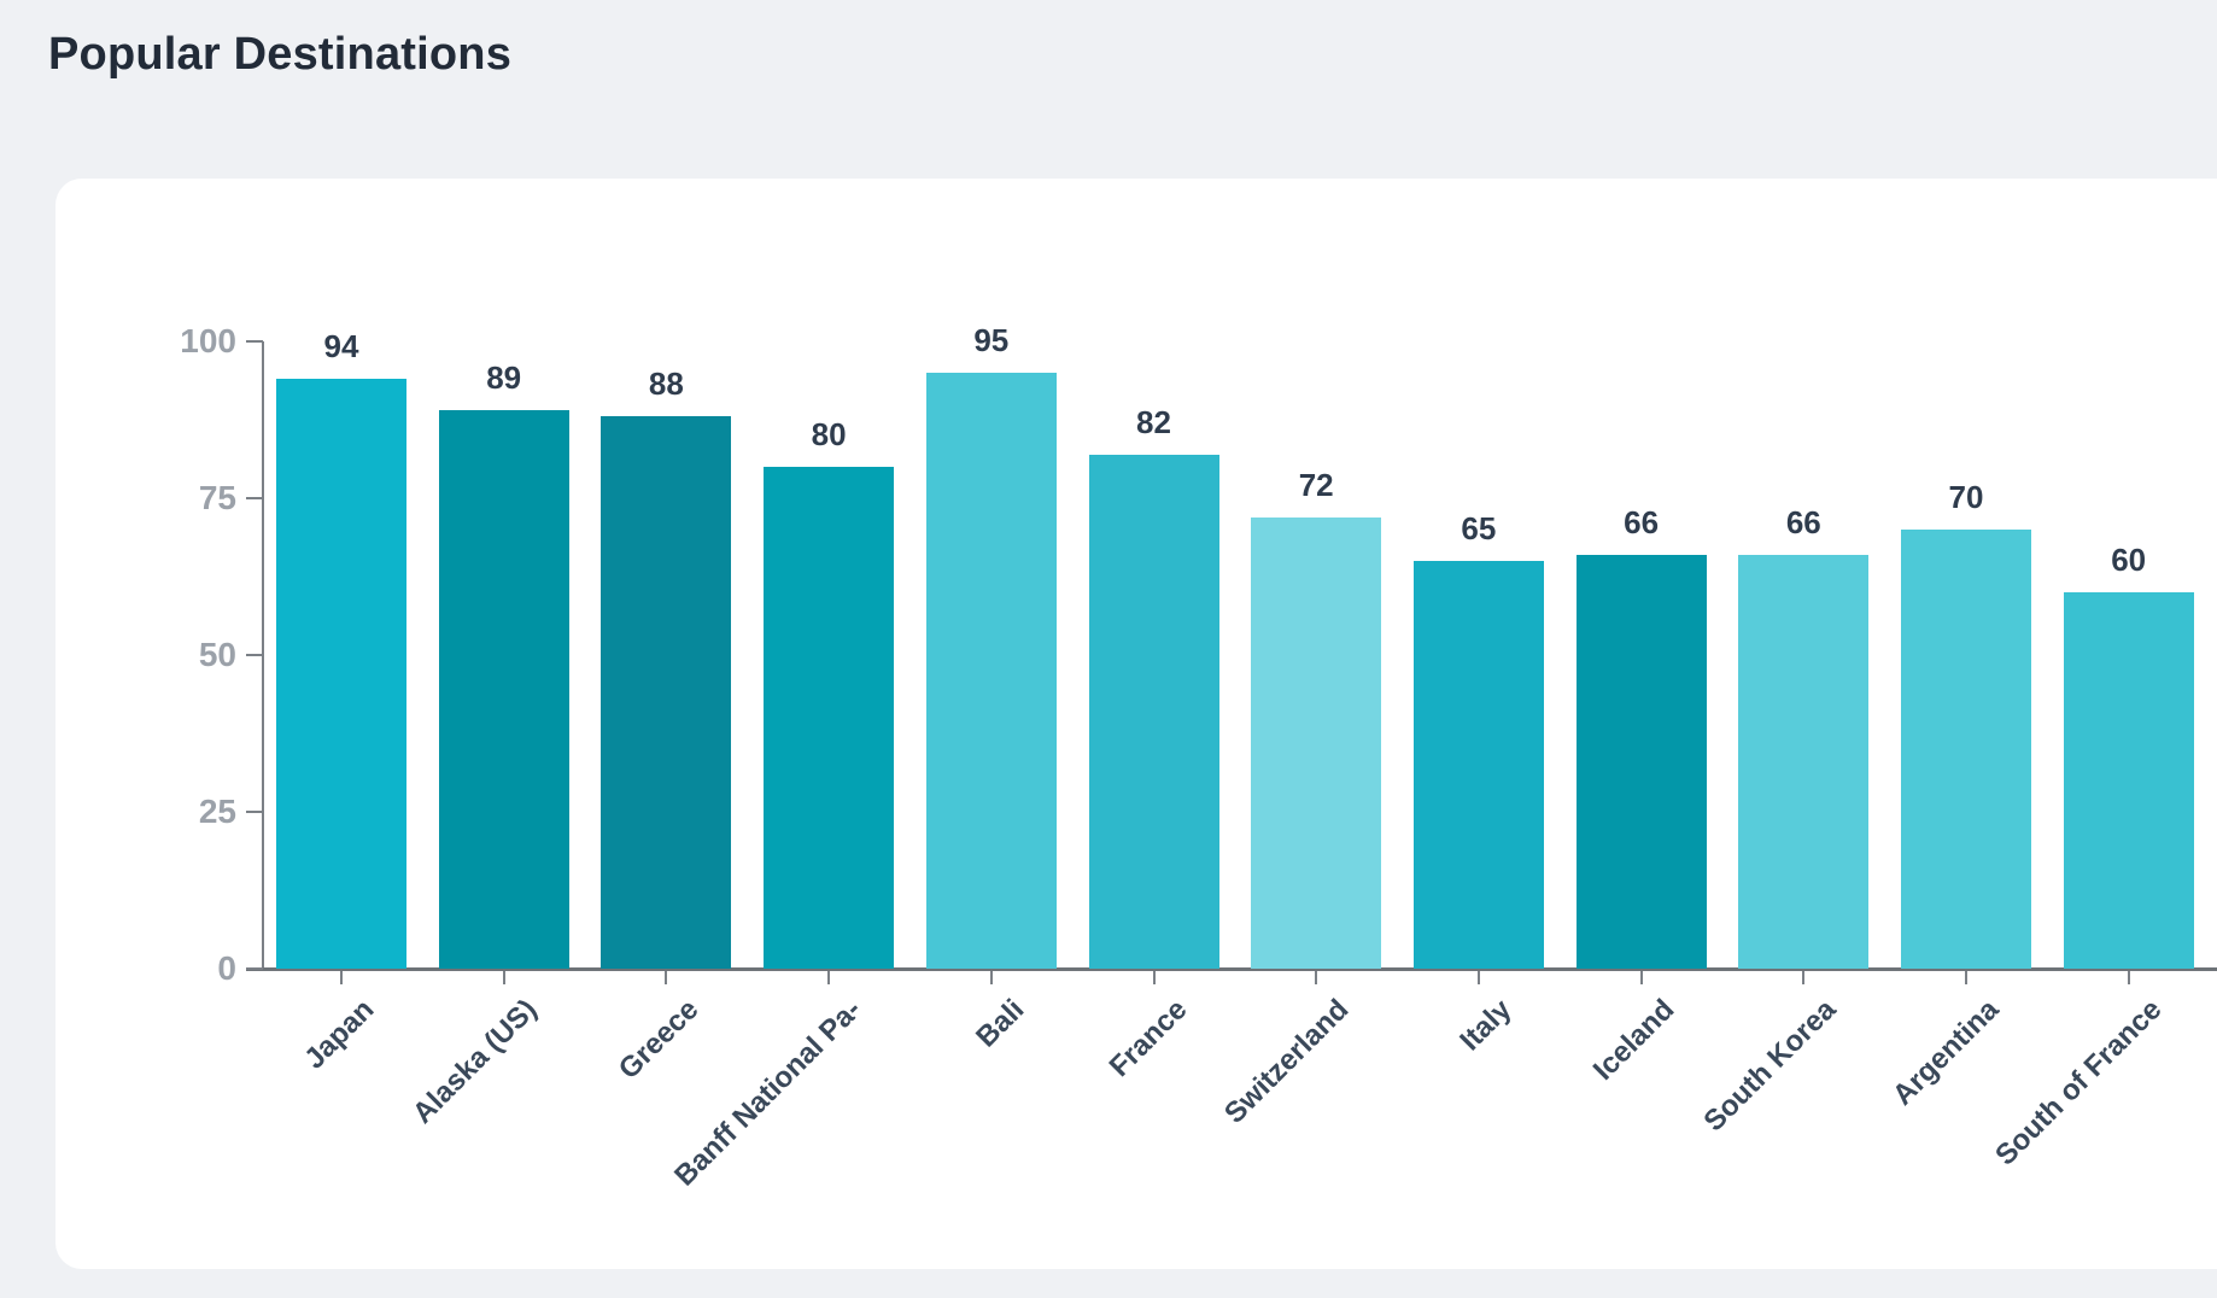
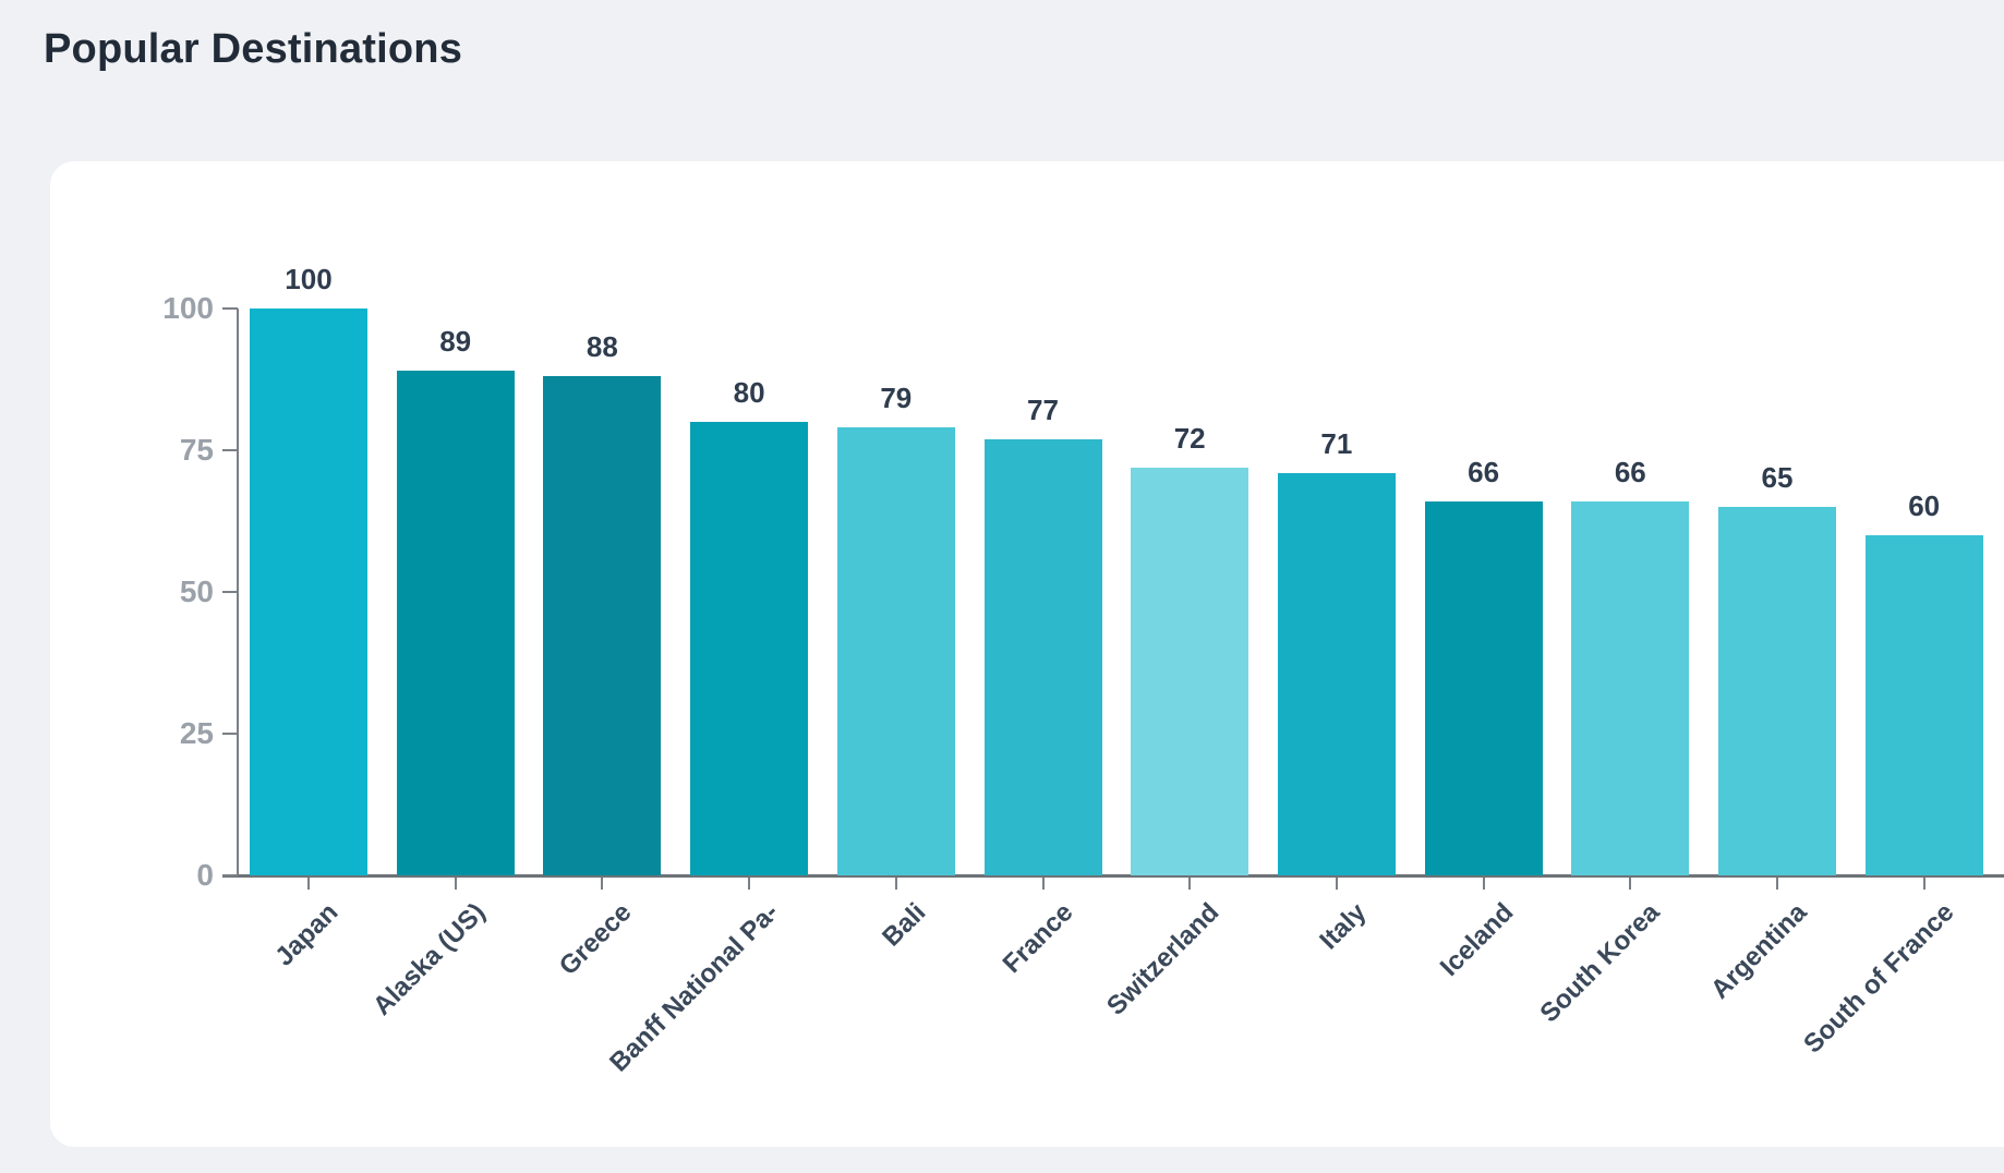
Japan: 94 -> 100
Bali: 95 -> 79
France: 82 -> 77
Italy: 65 -> 71
Argentina: 70 -> 65
